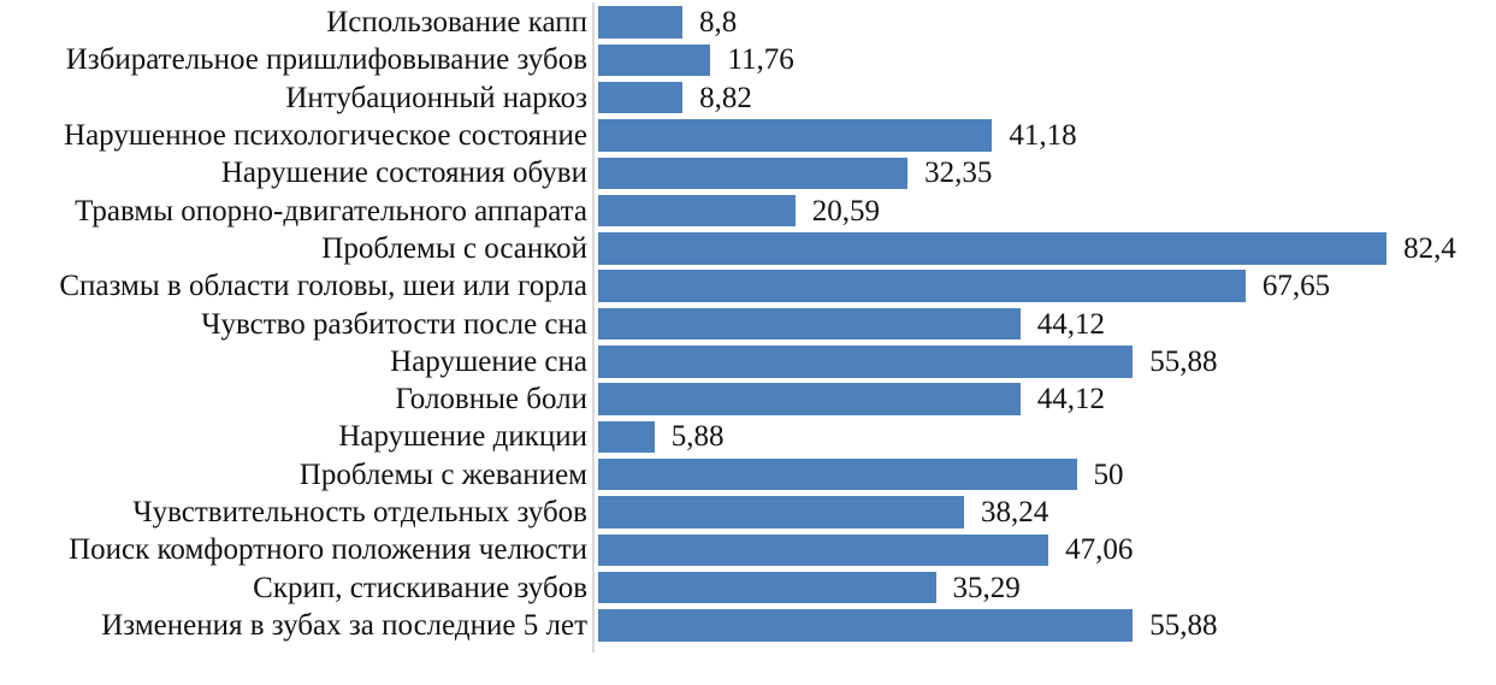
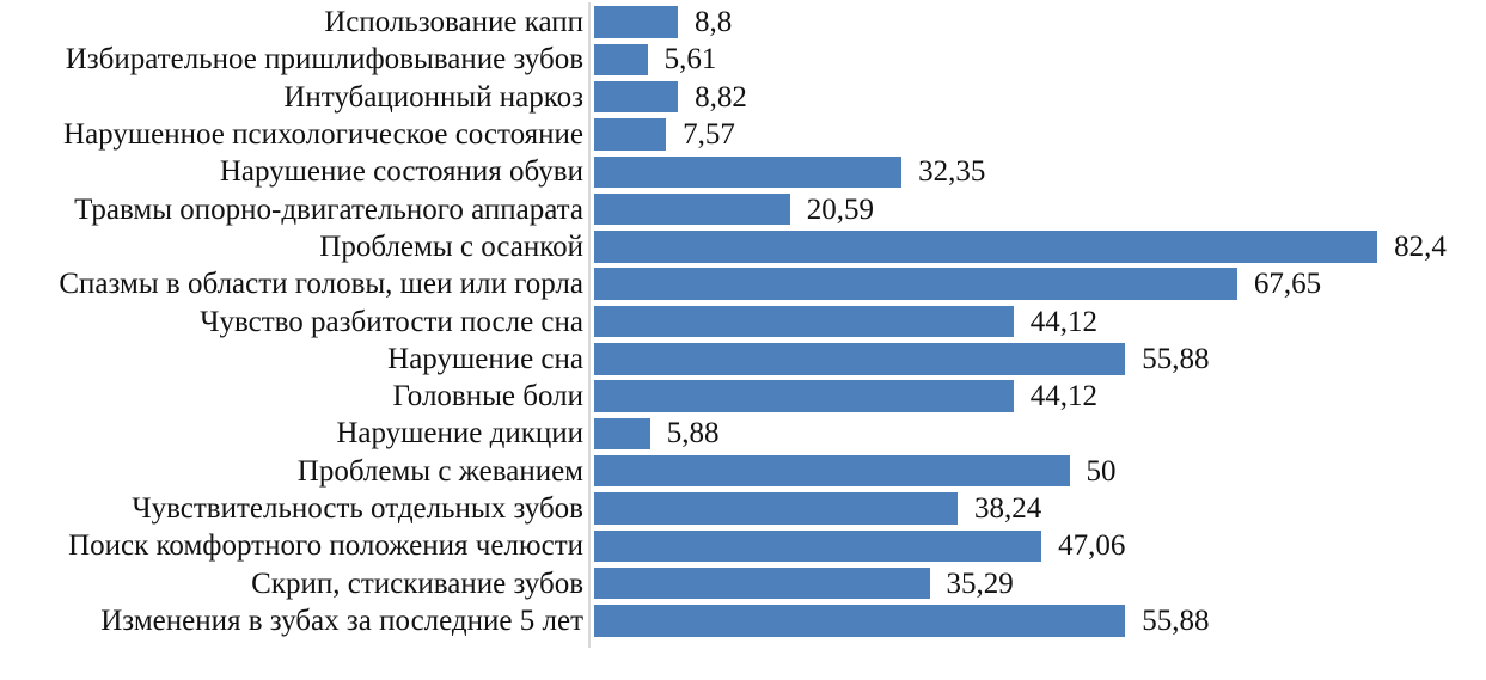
Избирательное пришлифовывание зубов: 11,76 -> 5,61
Нарушенное психологическое состояние: 41,18 -> 7,57
